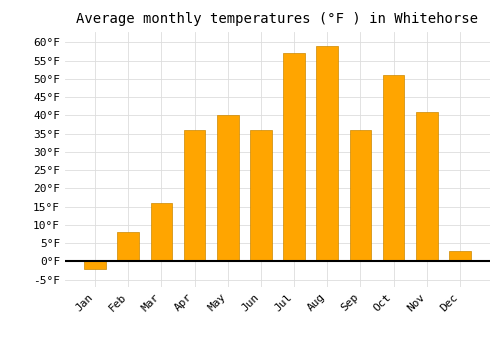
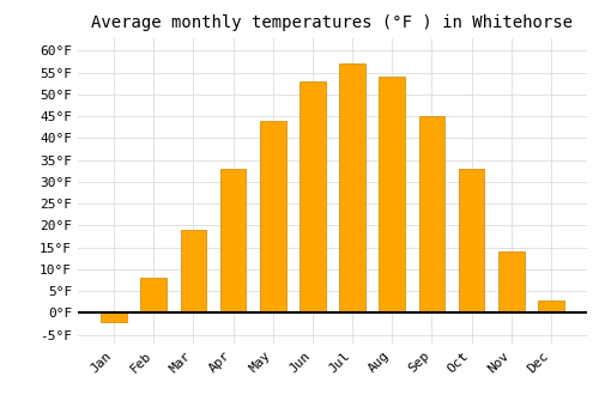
Mar: 16°F -> 19°F
Apr: 36°F -> 33°F
May: 40°F -> 44°F
Jun: 36°F -> 53°F
Aug: 59°F -> 54°F
Sep: 36°F -> 45°F
Oct: 51°F -> 33°F
Nov: 41°F -> 14°F
